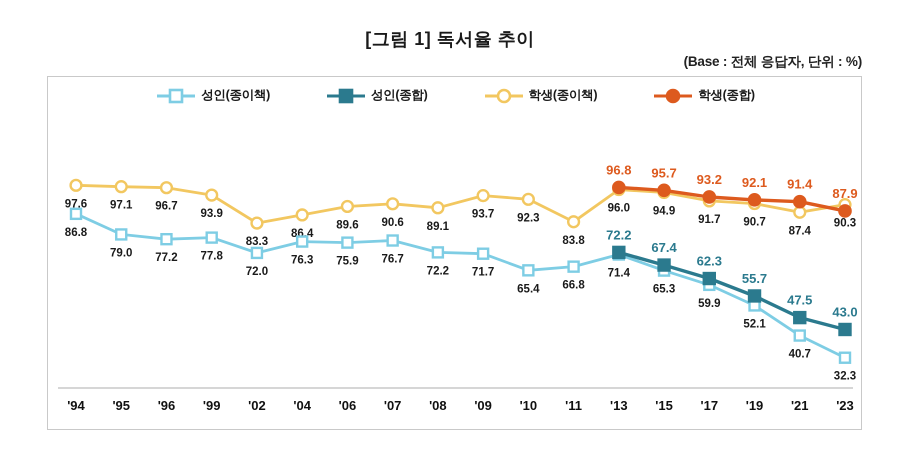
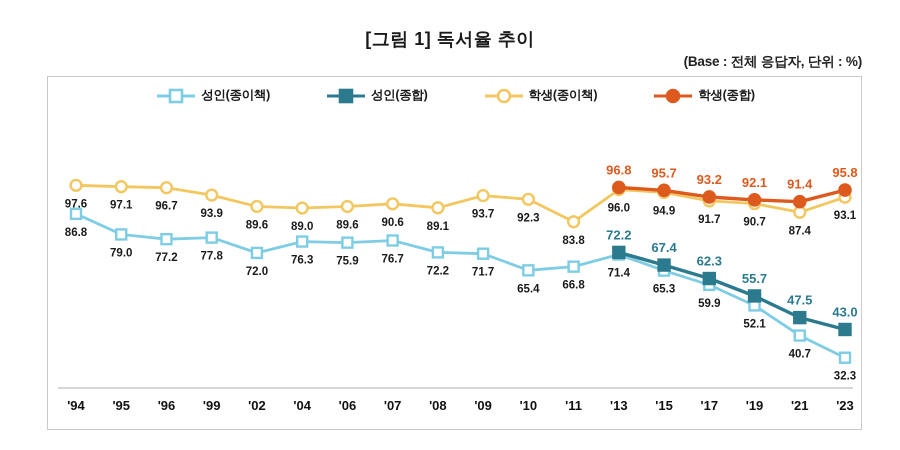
학생(종이책)/'02: 83.3 -> 89.6
학생(종이책)/'04: 86.4 -> 89.0
학생(종이책)/'23: 90.3 -> 93.1
학생(종합)/'23: 87.9 -> 95.8
